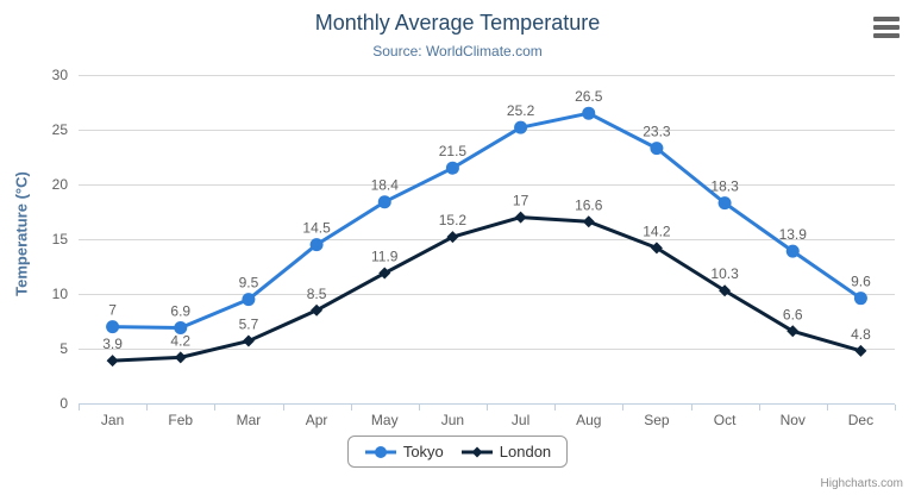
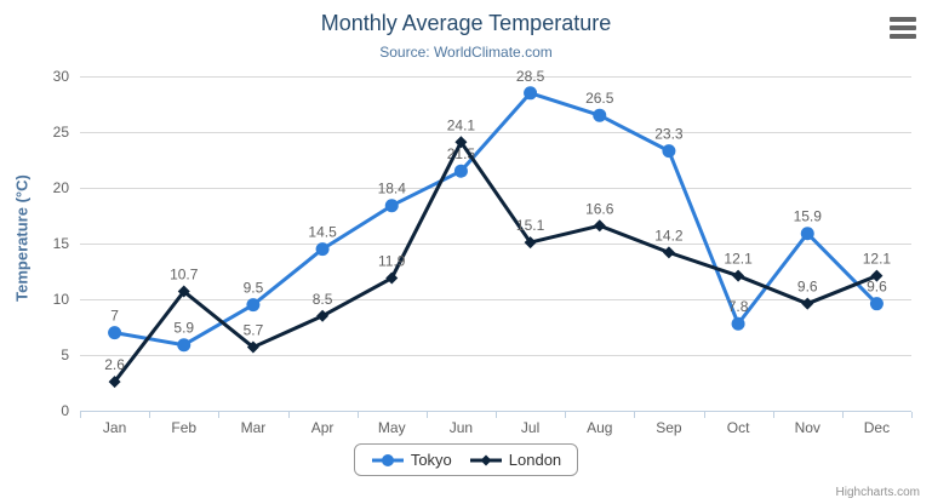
London/Jan: 3.9 -> 2.6
Tokyo/Feb: 6.9 -> 5.9
London/Feb: 4.2 -> 10.7
London/Jun: 15.2 -> 24.1
Tokyo/Jul: 25.2 -> 28.5
London/Jul: 17 -> 15.1
Tokyo/Oct: 18.3 -> 7.8
London/Oct: 10.3 -> 12.1
Tokyo/Nov: 13.9 -> 15.9
London/Nov: 6.6 -> 9.6
London/Dec: 4.8 -> 12.1
